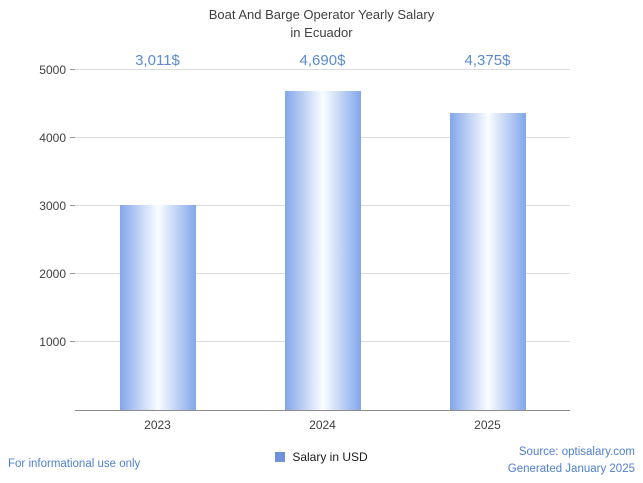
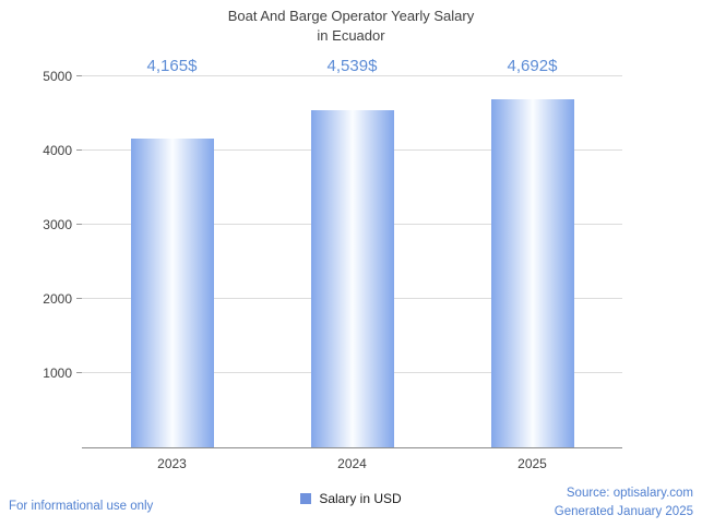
2023: 3,011 -> 4,165
2024: 4,690 -> 4,539
2025: 4,375 -> 4,692
